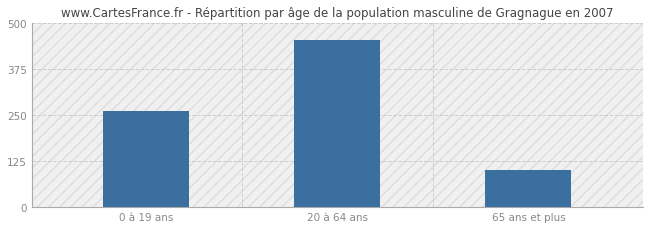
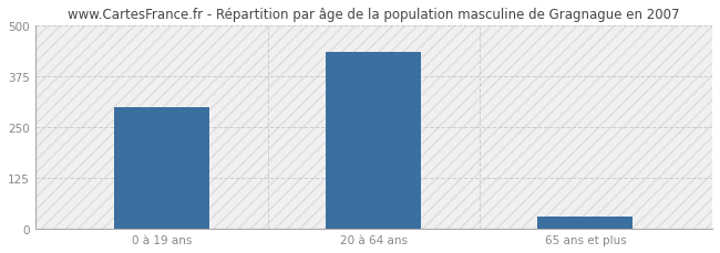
0 à 19 ans: 262 -> 300
20 à 64 ans: 453 -> 435
65 ans et plus: 100 -> 30
